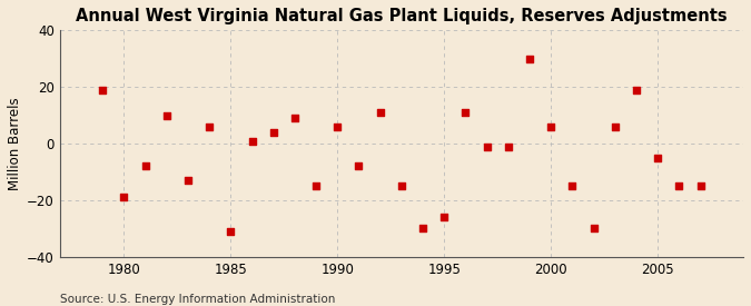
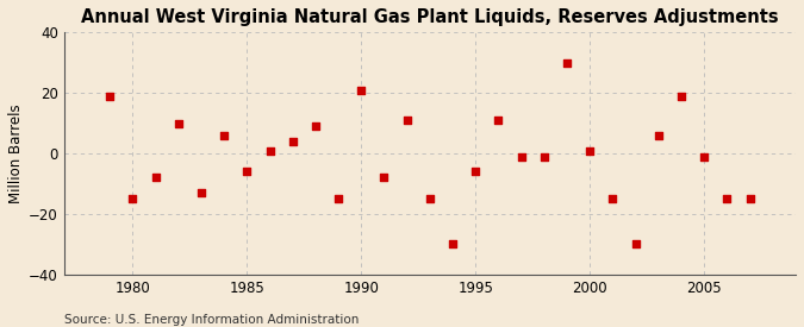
1980: -19 -> -15
1985: -31 -> -6
1990: 6 -> 21
1995: -26 -> -6
2000: 6 -> 1
2005: -5 -> -1
